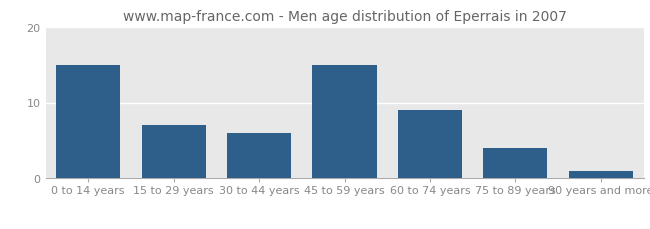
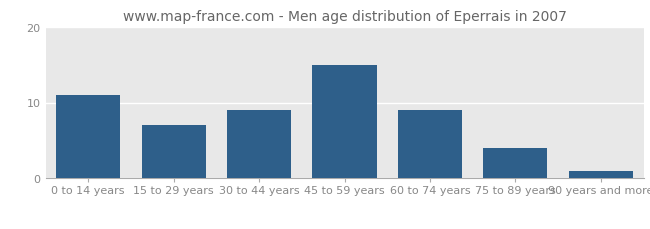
0 to 14 years: 15 -> 11
30 to 44 years: 6 -> 9
